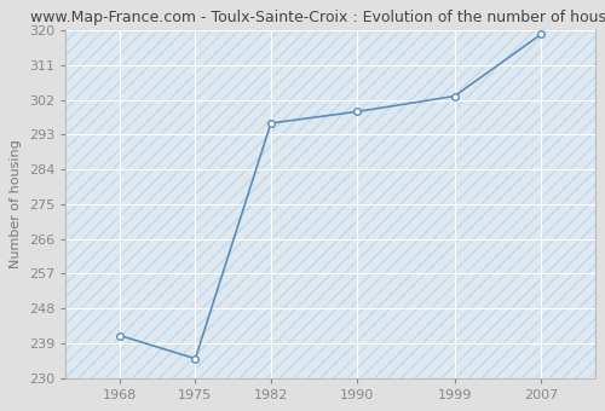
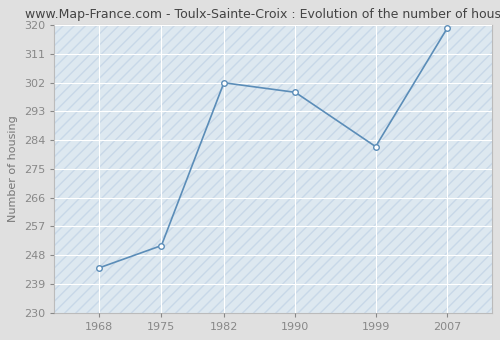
1968: 241 -> 244
1975: 235 -> 251
1982: 296 -> 302
1999: 303 -> 282
